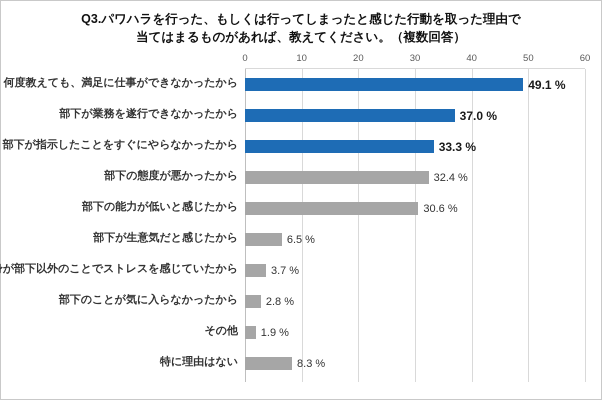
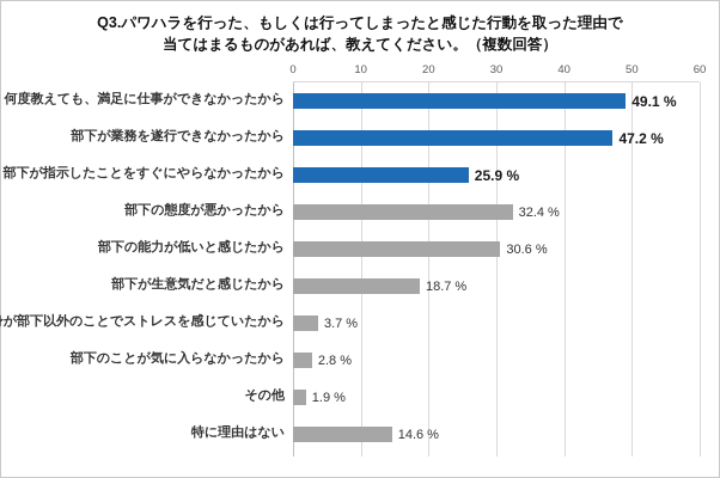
部下が業務を遂行できなかったから: 37.0 -> 47.2
部下が指示したことをすぐにやらなかったから: 33.3 -> 25.9
部下が生意気だと感じたから: 6.5 -> 18.7
特に理由はない: 8.3 -> 14.6
